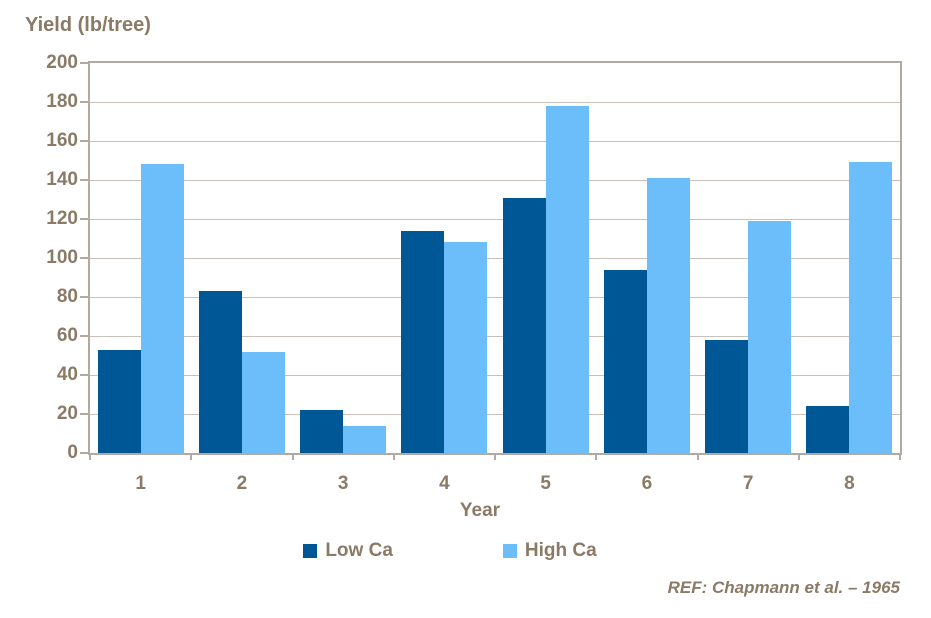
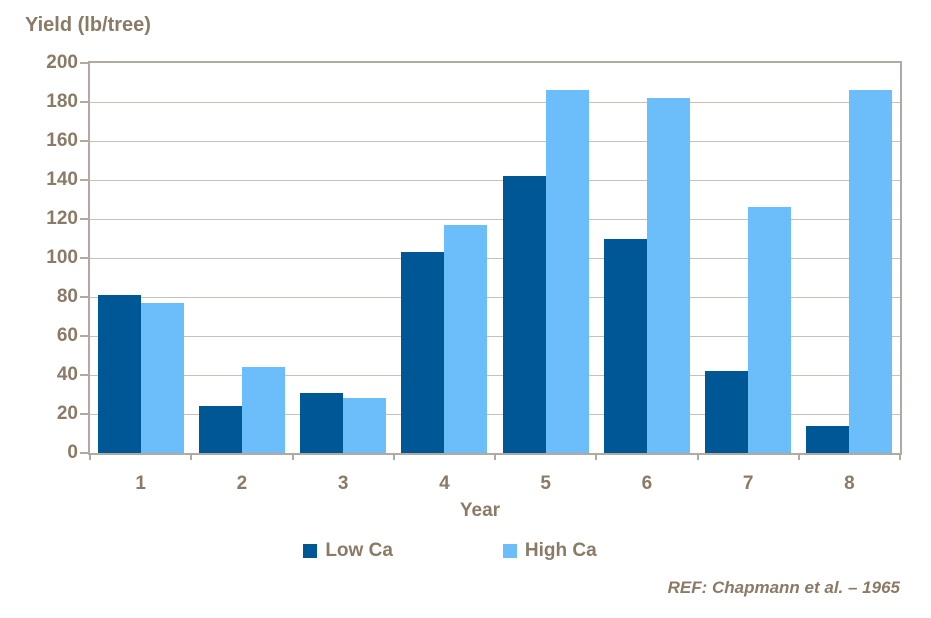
Low Ca/1: 53 -> 81
High Ca/1: 148 -> 77
Low Ca/2: 83 -> 24
High Ca/2: 52 -> 44
Low Ca/3: 22 -> 31
High Ca/3: 14 -> 28
Low Ca/4: 114 -> 103
High Ca/4: 108 -> 117
Low Ca/5: 131 -> 142
High Ca/5: 178 -> 186
Low Ca/6: 94 -> 110
High Ca/6: 141 -> 182
Low Ca/7: 58 -> 42
High Ca/7: 119 -> 126
Low Ca/8: 24 -> 14
High Ca/8: 149 -> 186
